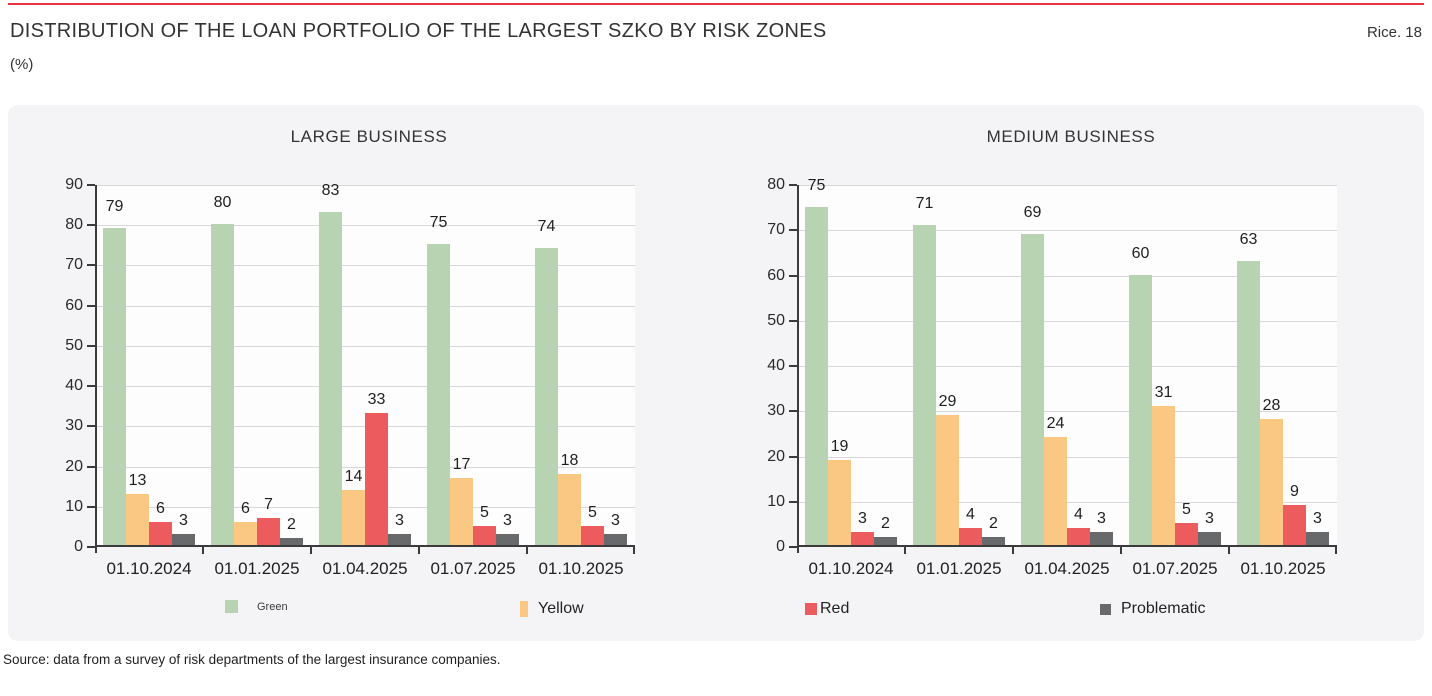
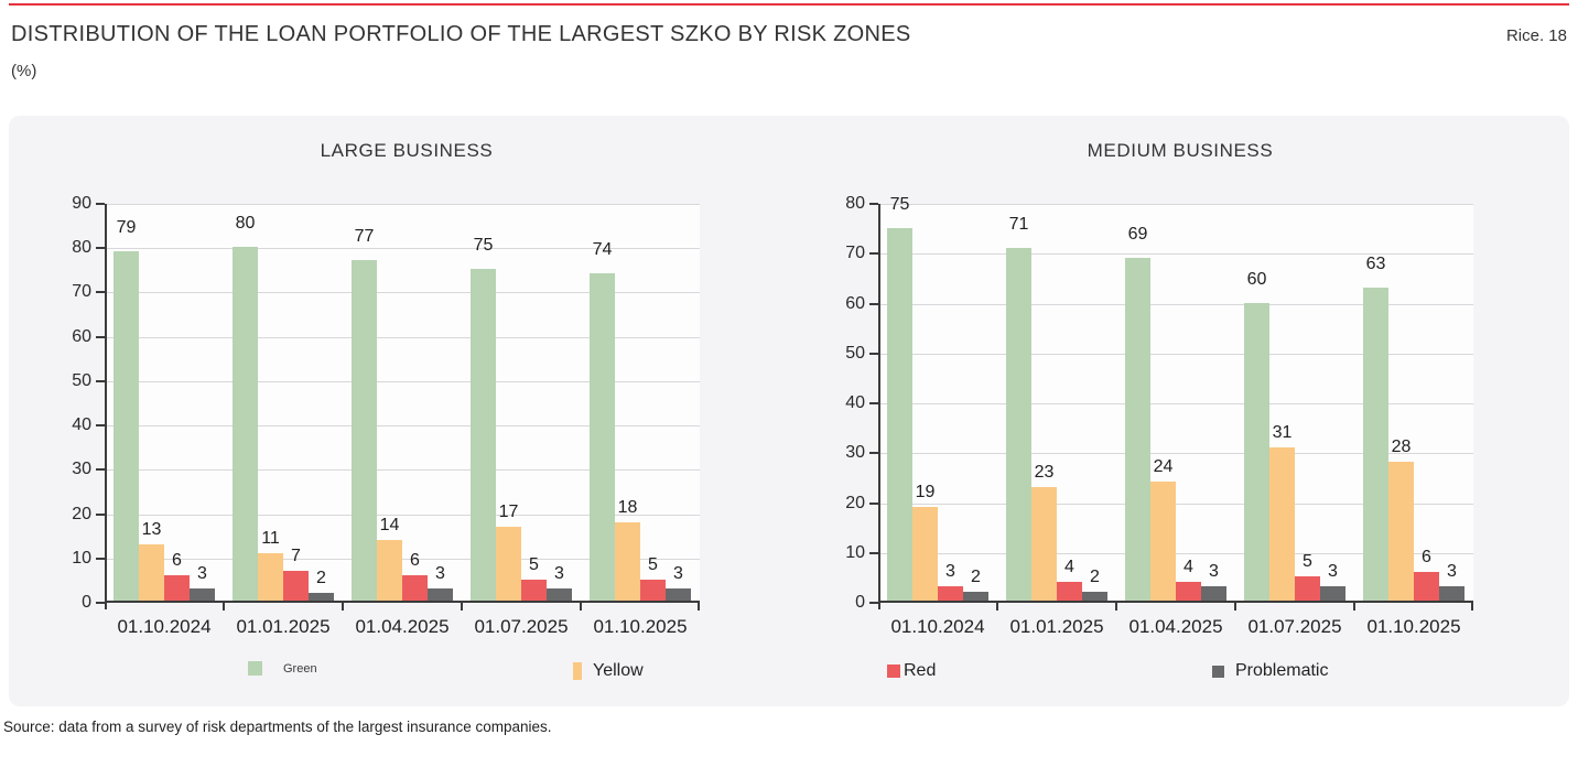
LARGE BUSINESS/Yellow/01.01.2025: 6 -> 11
LARGE BUSINESS/Green/01.04.2025: 83 -> 77
LARGE BUSINESS/Red/01.04.2025: 33 -> 6
MEDIUM BUSINESS/Yellow/01.01.2025: 29 -> 23
MEDIUM BUSINESS/Red/01.10.2025: 9 -> 6
